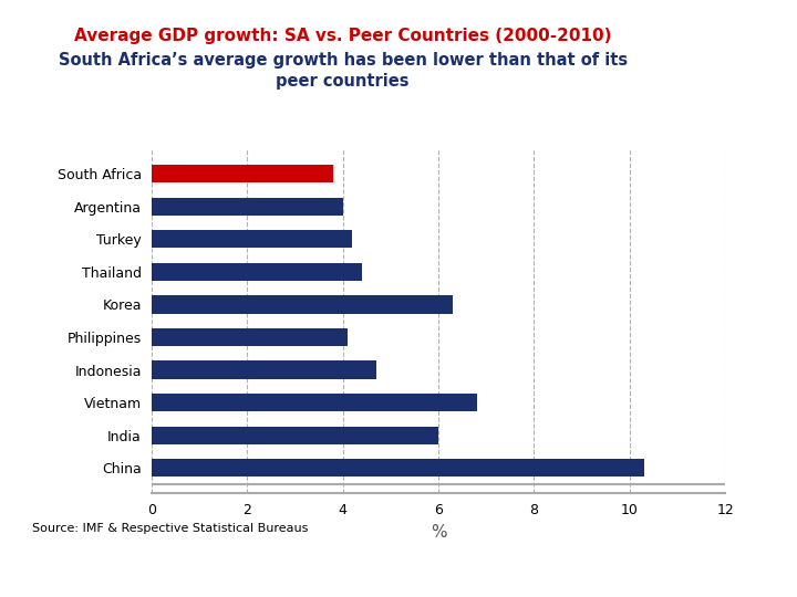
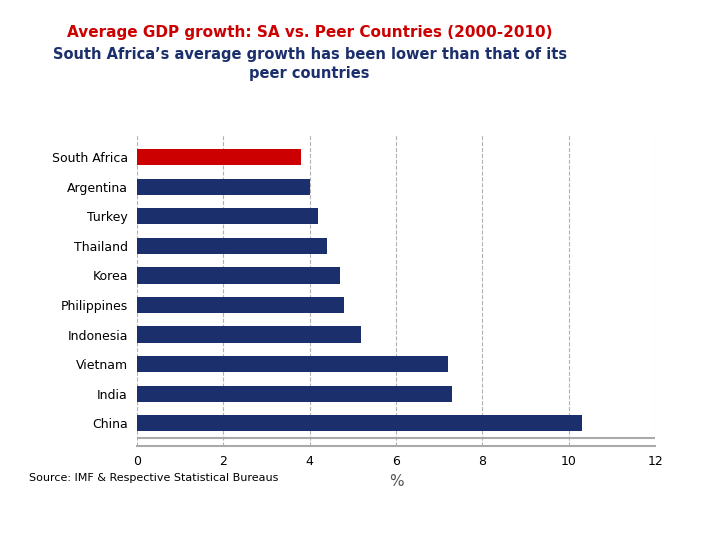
Korea: 6.3 -> 4.7
Philippines: 4.1 -> 4.8
Indonesia: 4.7 -> 5.2
Vietnam: 6.8 -> 7.2
India: 6.0 -> 7.3
